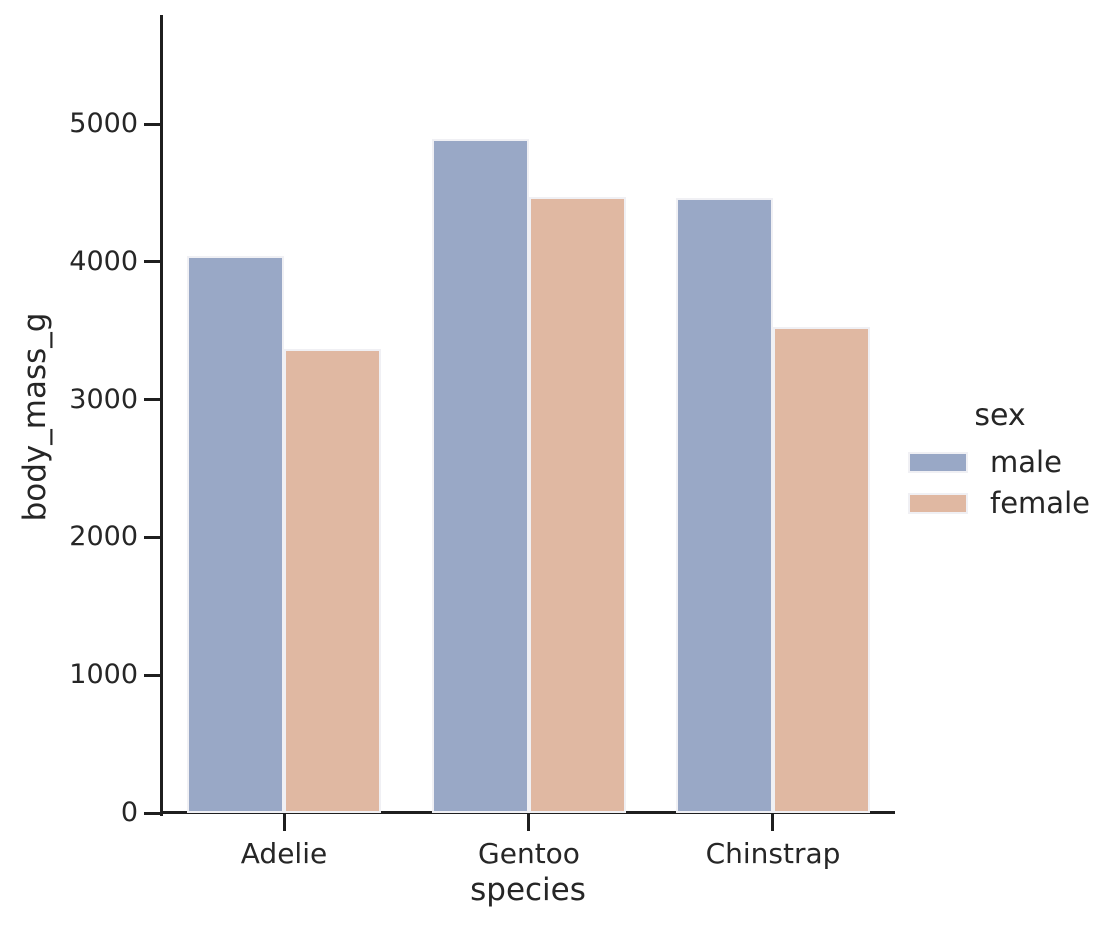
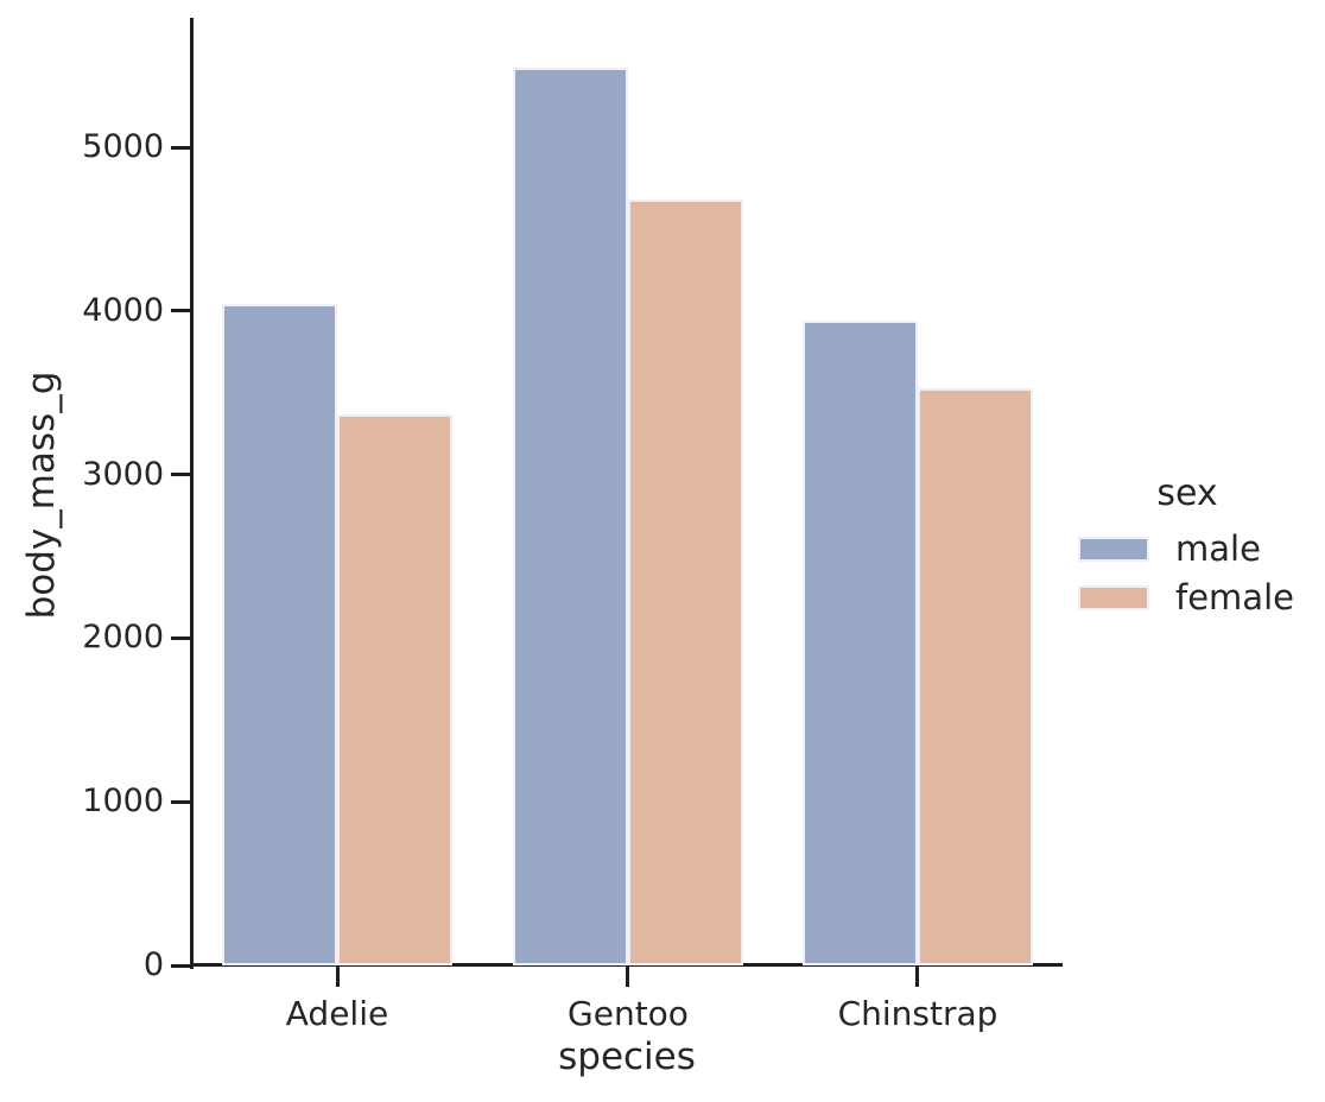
male/Gentoo: 4890 -> 5480
female/Gentoo: 4470 -> 4680
male/Chinstrap: 4460 -> 3940
